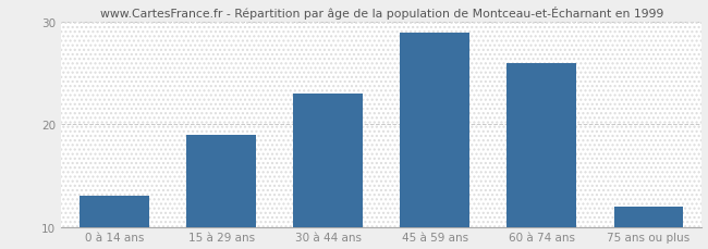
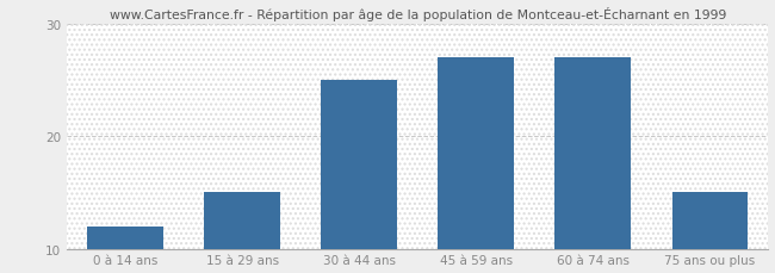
0 à 14 ans: 13 -> 12
15 à 29 ans: 19 -> 15
30 à 44 ans: 23 -> 25
45 à 59 ans: 29 -> 27
60 à 74 ans: 26 -> 27
75 ans ou plus: 12 -> 15
